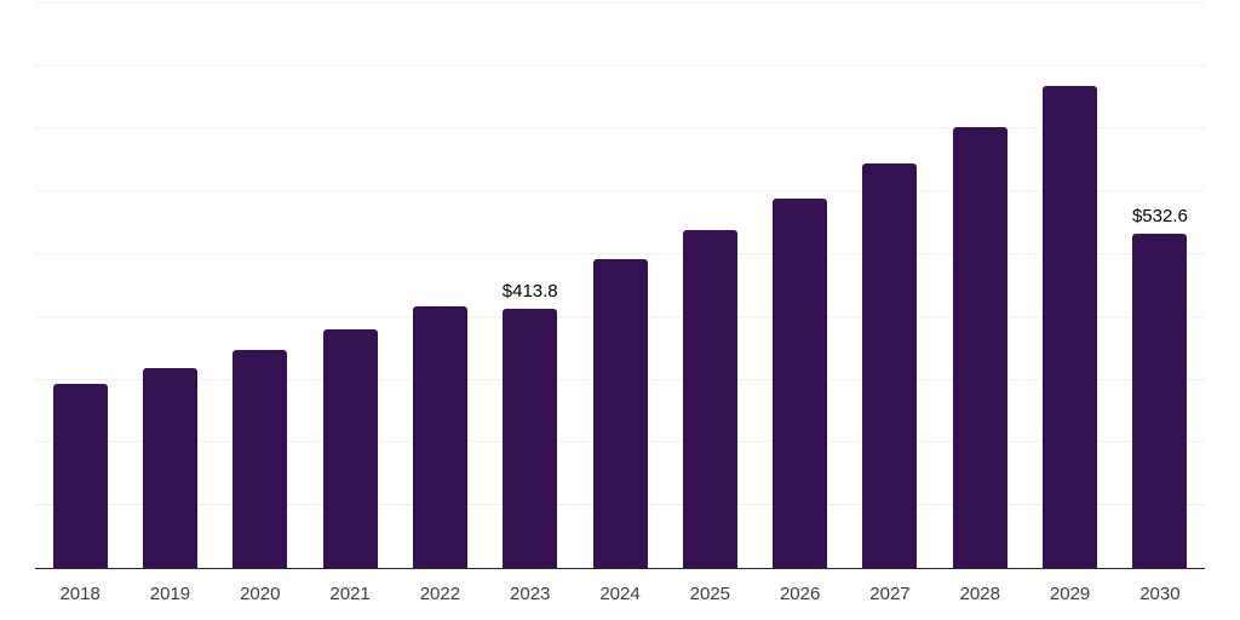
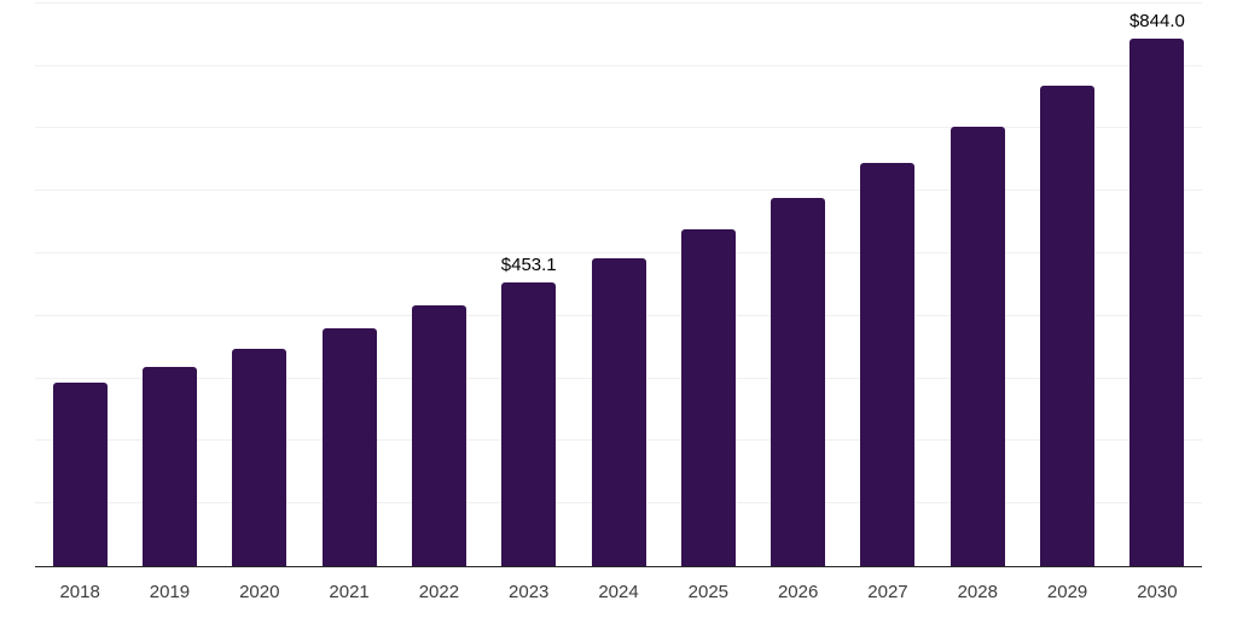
2023: $413.8 -> $453.1
2030: $532.6 -> $844.0
